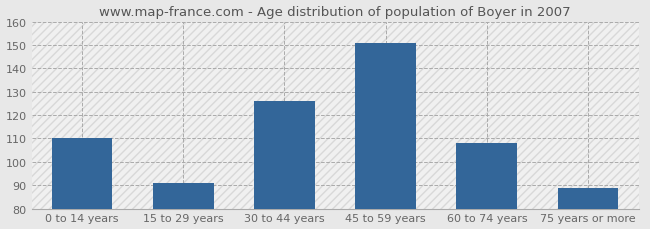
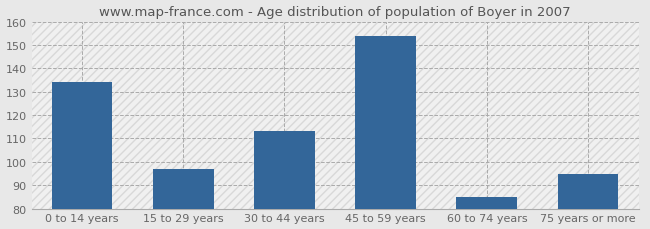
0 to 14 years: 110 -> 134
15 to 29 years: 91 -> 97
30 to 44 years: 126 -> 113
45 to 59 years: 151 -> 154
60 to 74 years: 108 -> 85
75 years or more: 89 -> 95
